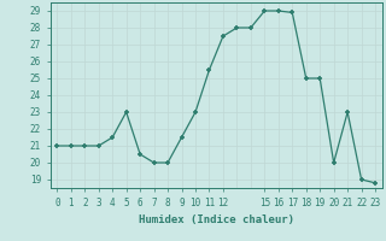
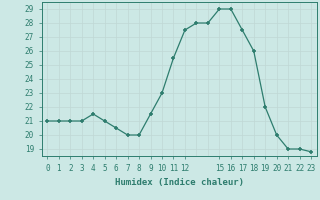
5: 23.0 -> 21.0
17: 28.9 -> 27.5
18: 25.0 -> 26.0
19: 25.0 -> 22.0
21: 23.0 -> 19.0
